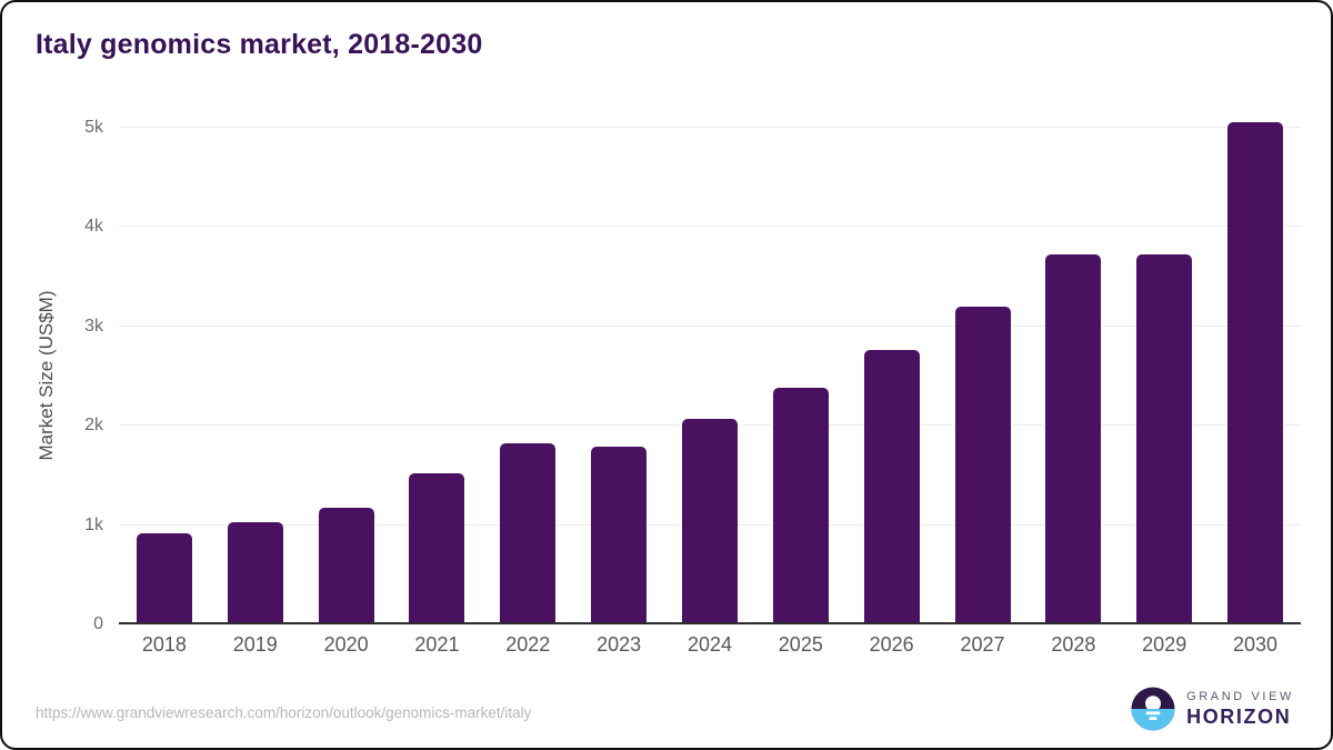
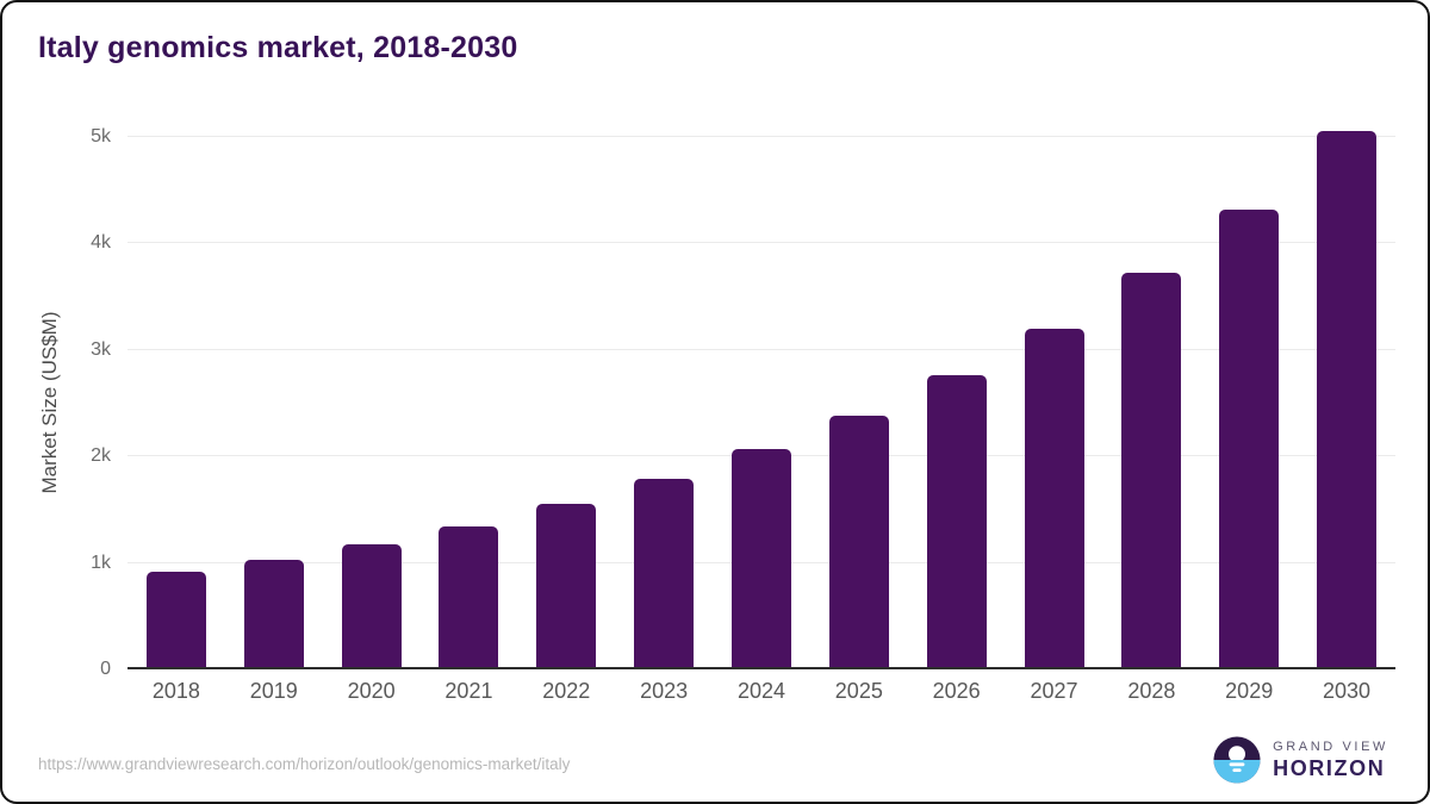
2021: 1.5k -> 1.3k
2022: 1.8k -> 1.5k
2029: 3.7k -> 4.3k
